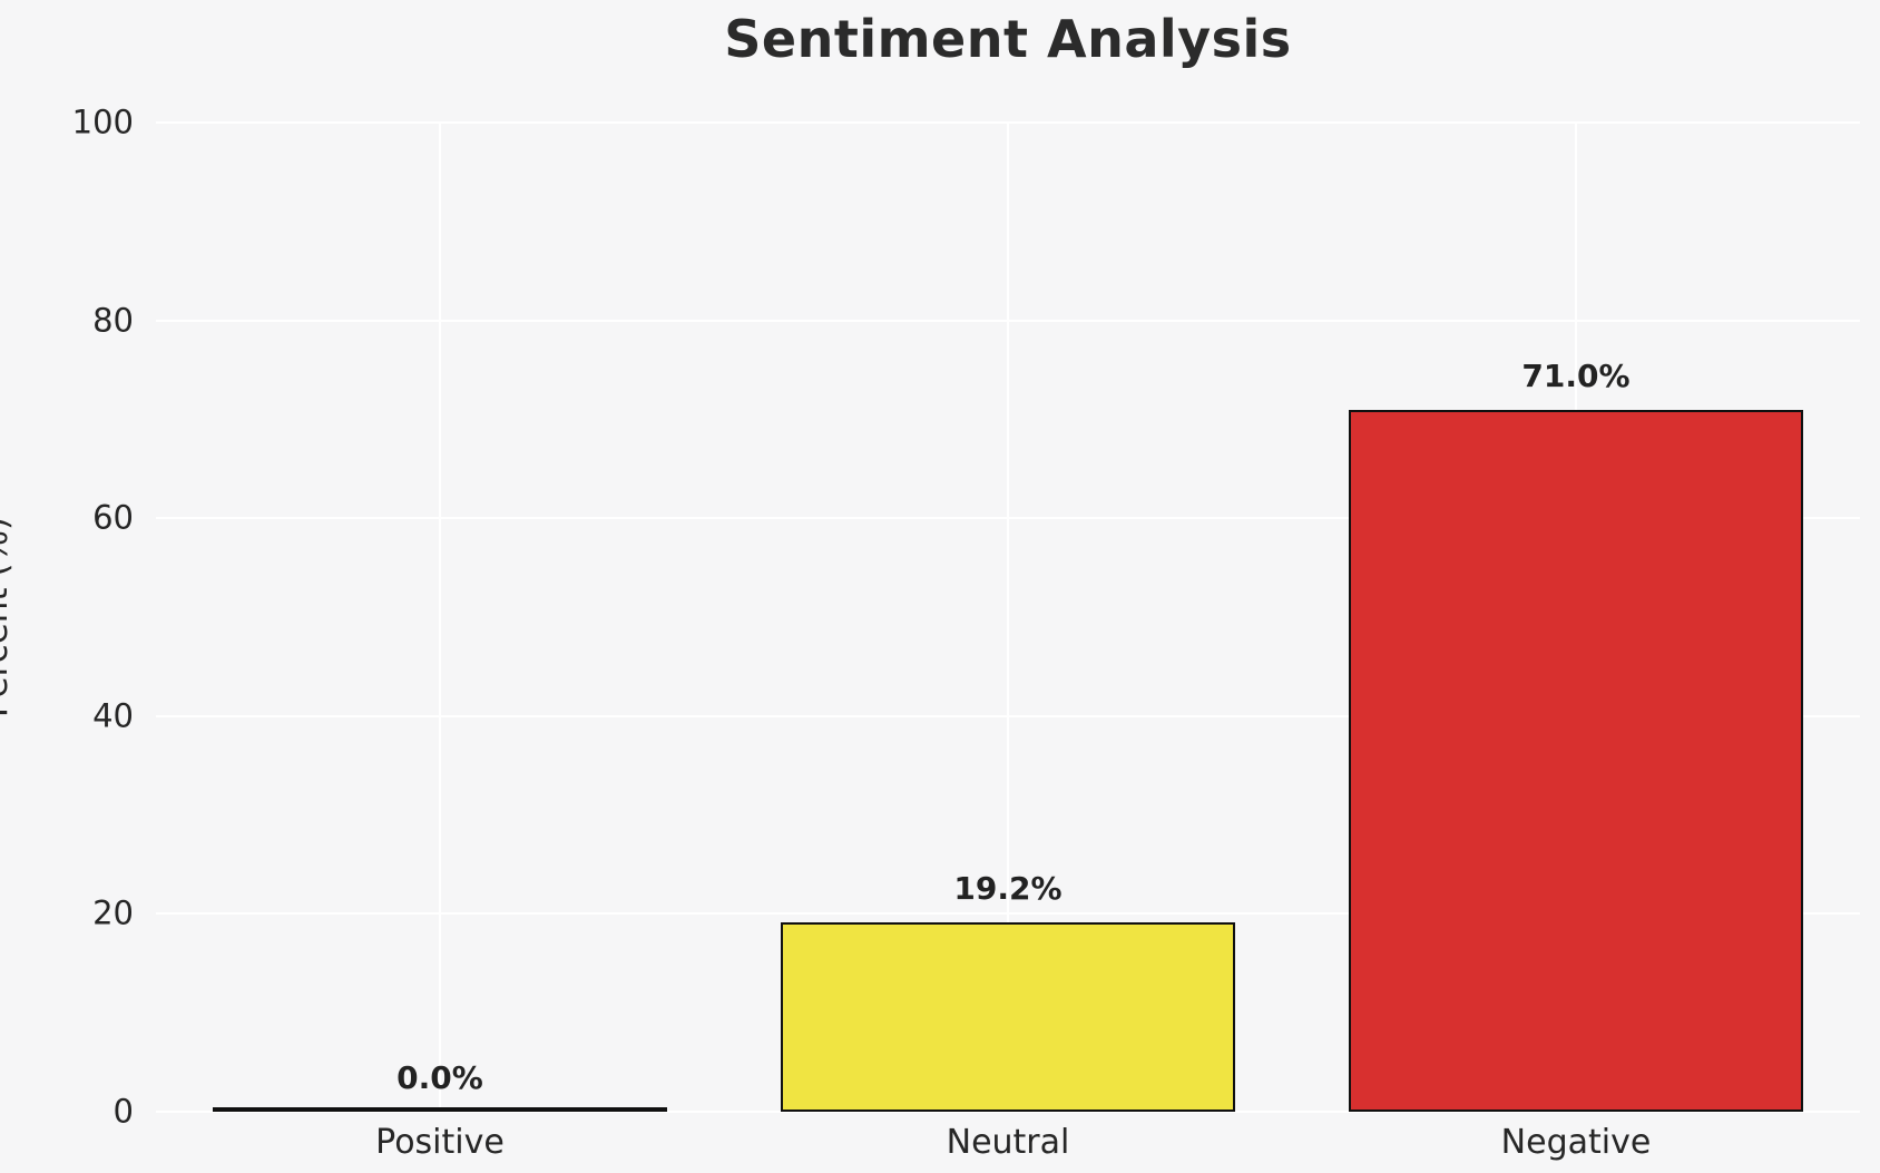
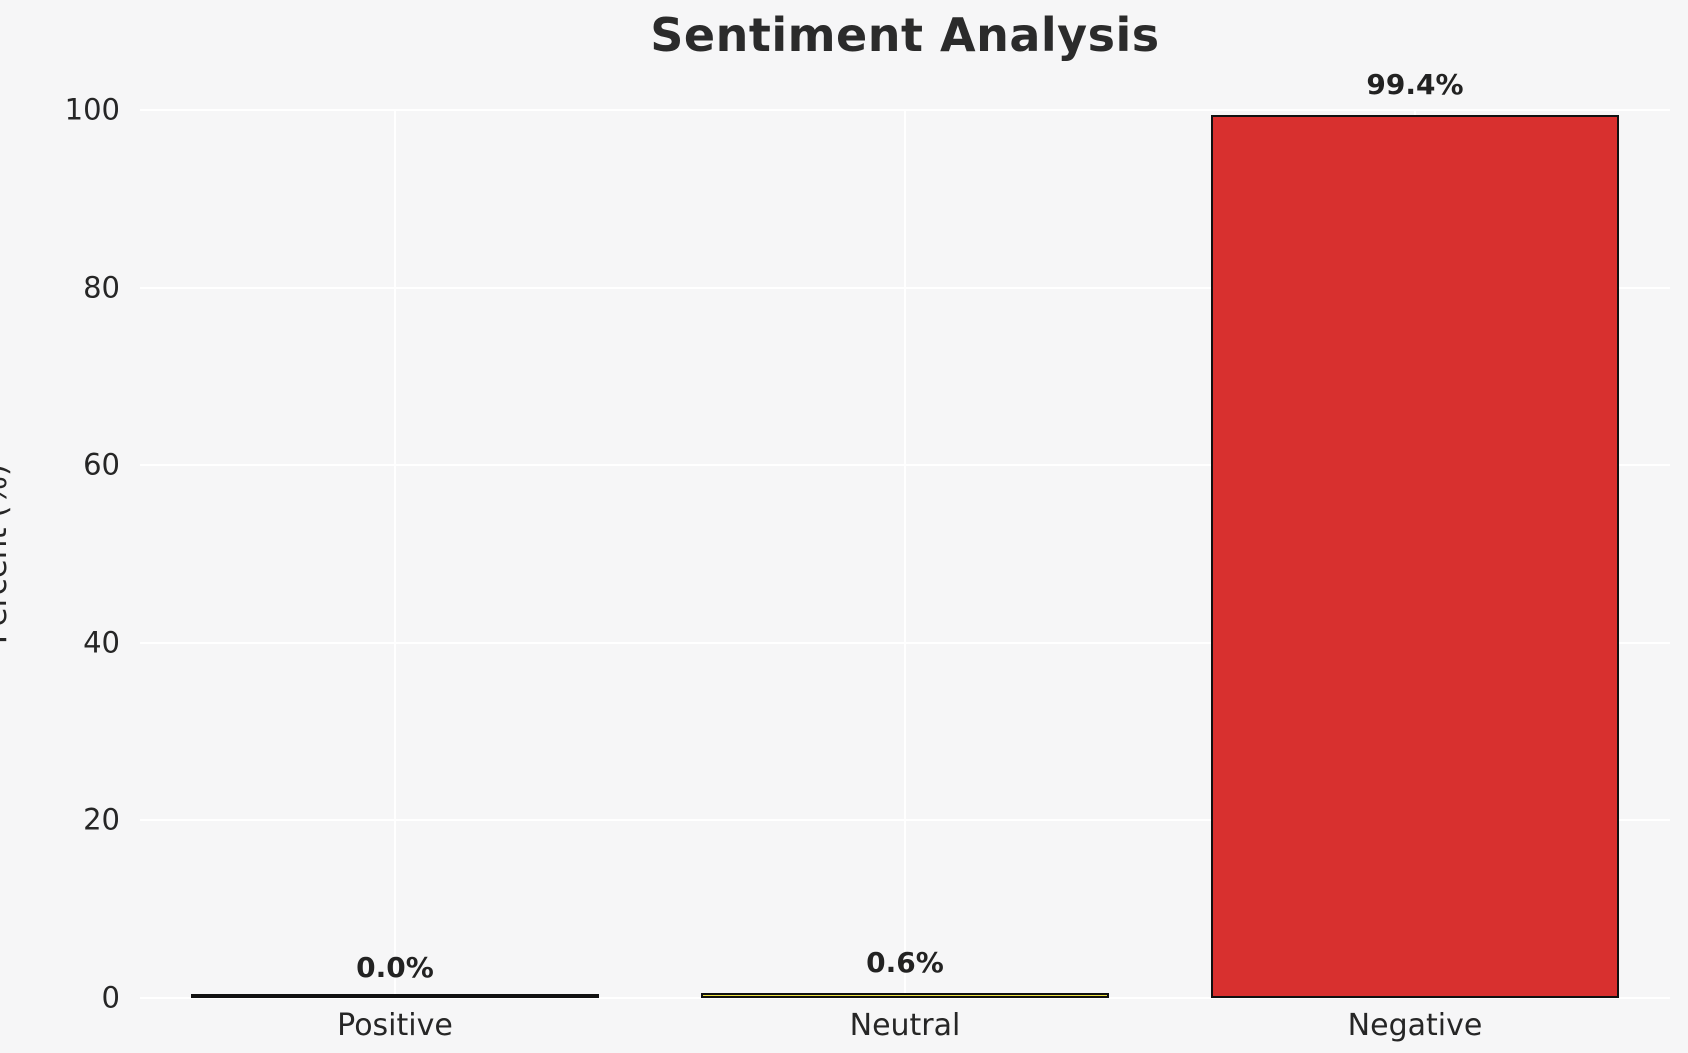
Neutral: 19.2% -> 0.6%
Negative: 71.0% -> 99.4%
